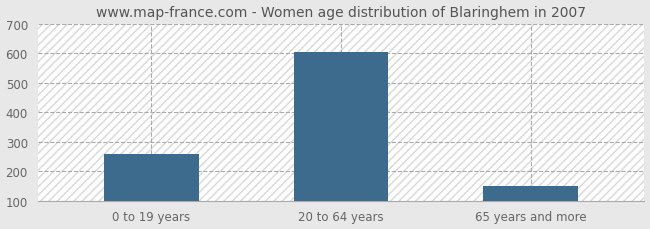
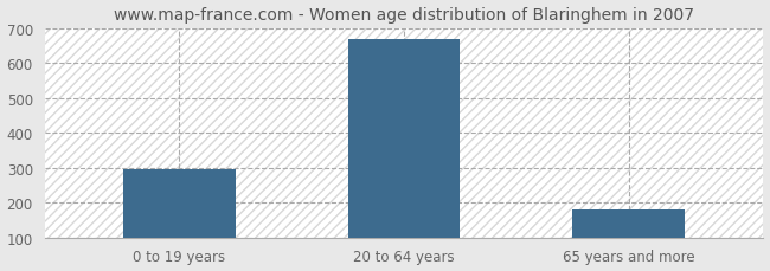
0 to 19 years: 260 -> 295
20 to 64 years: 605 -> 670
65 years and more: 150 -> 180
